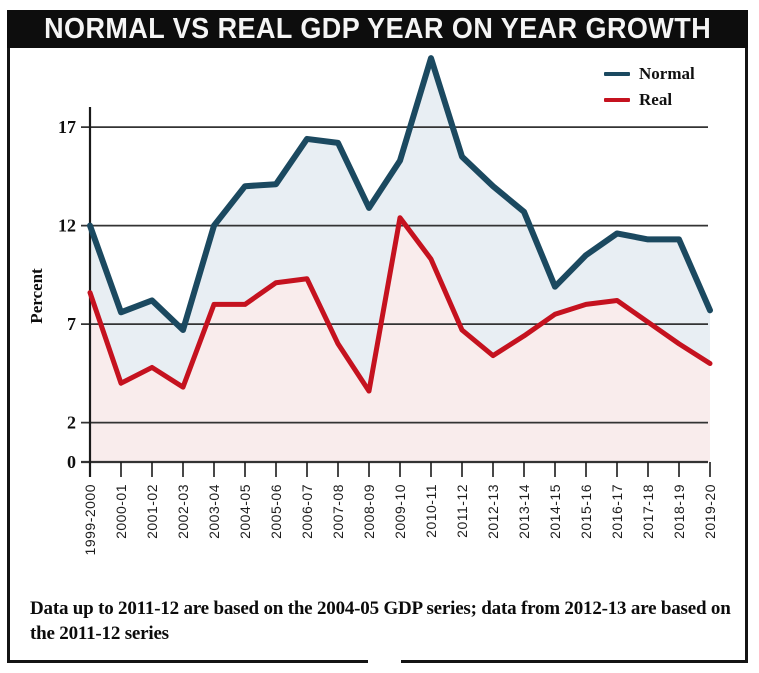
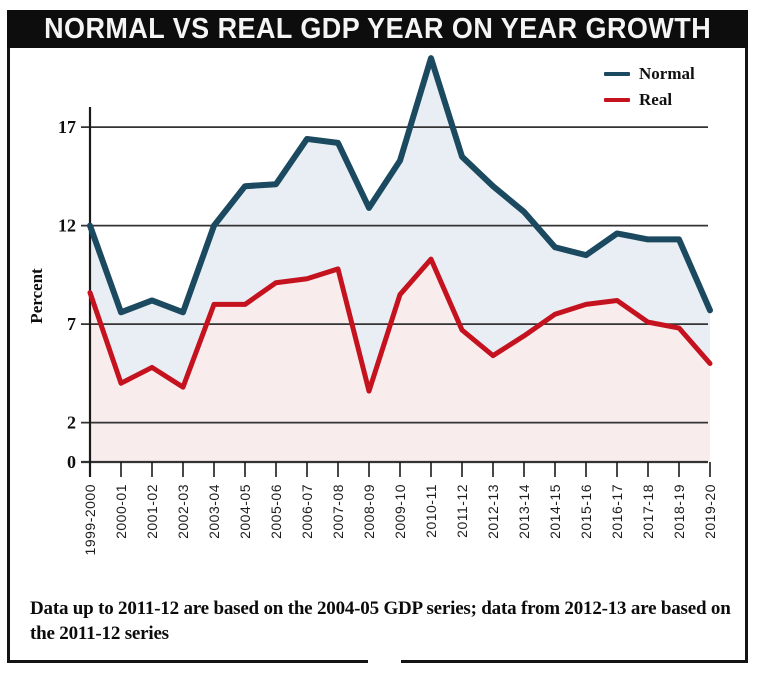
Normal/2002-03: 6.7 -> 7.6
Real/2007-08: 6.0 -> 9.8
Real/2009-10: 12.4 -> 8.5
Normal/2014-15: 8.9 -> 10.9
Real/2018-19: 6.0 -> 6.8
